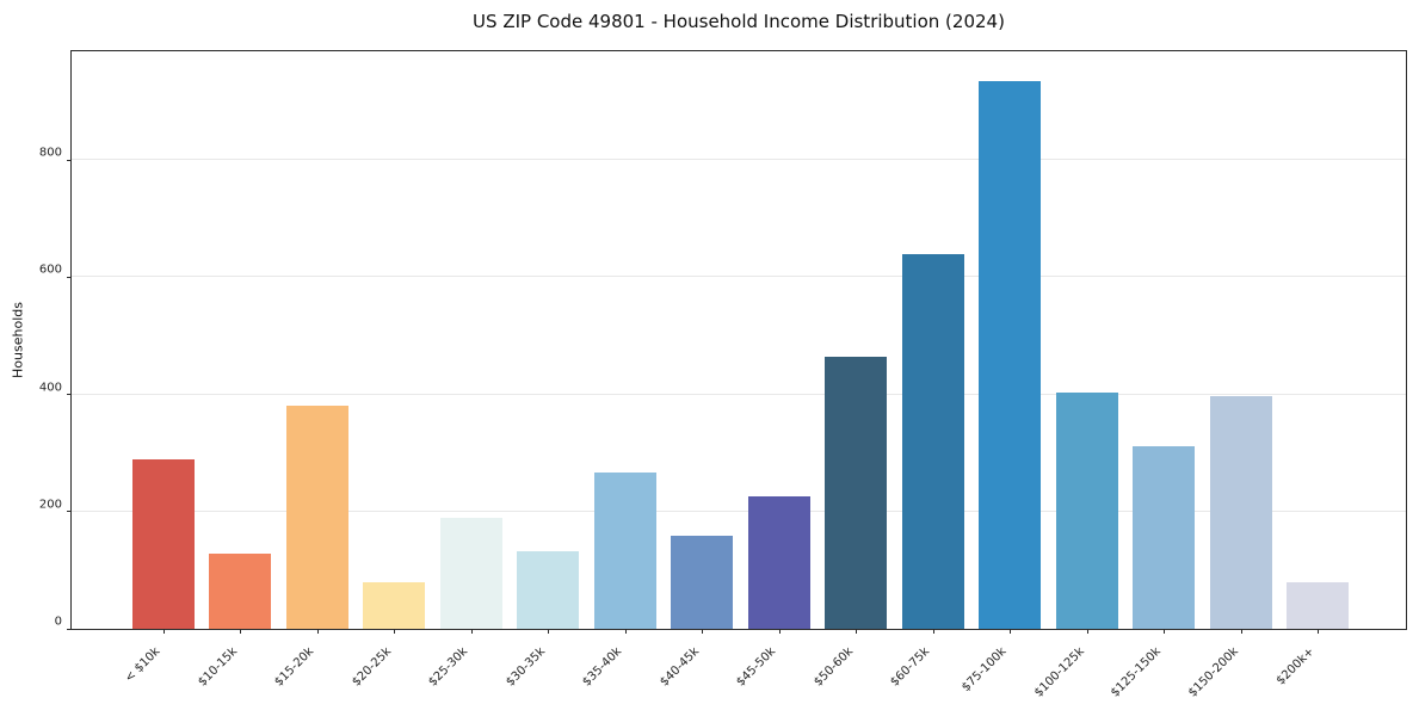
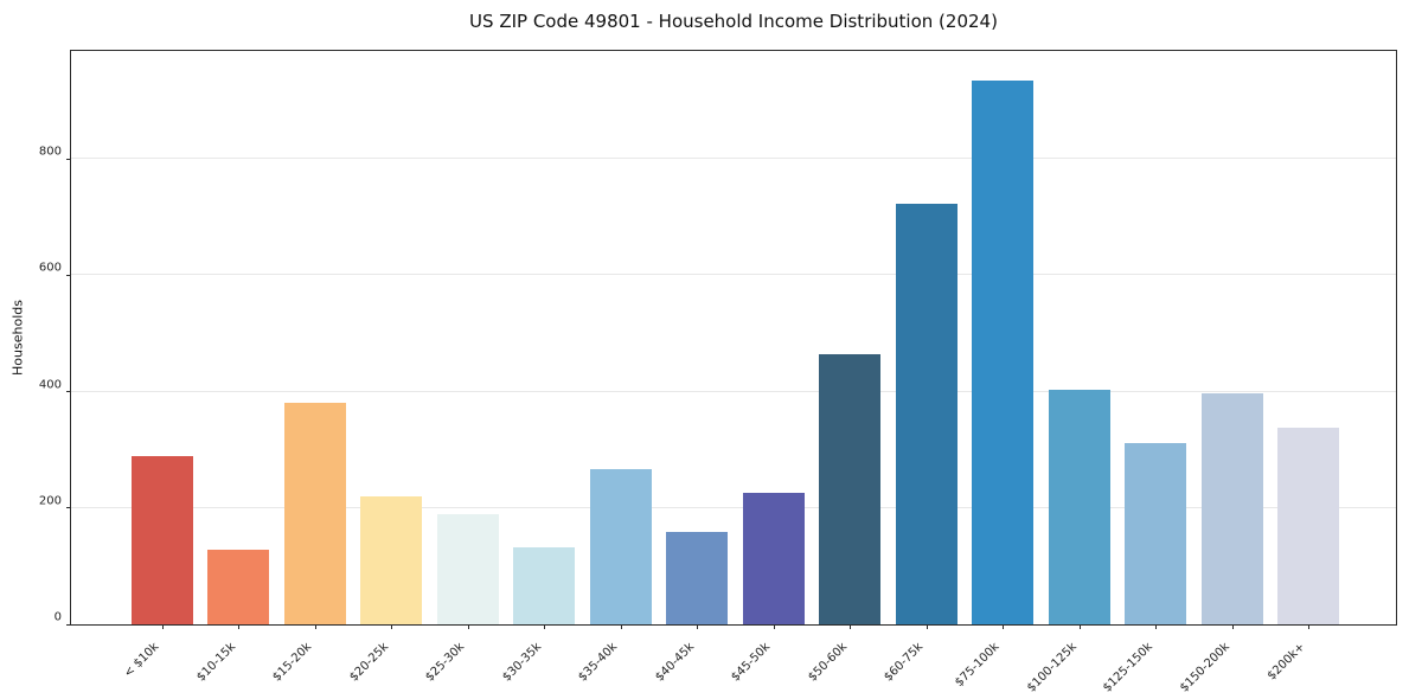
$20-25k: 80 -> 220
$60-75k: 640 -> 720
$200k+: 80 -> 340
